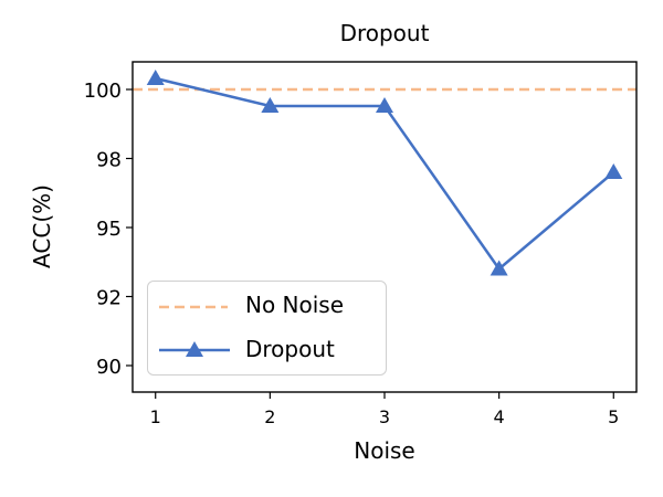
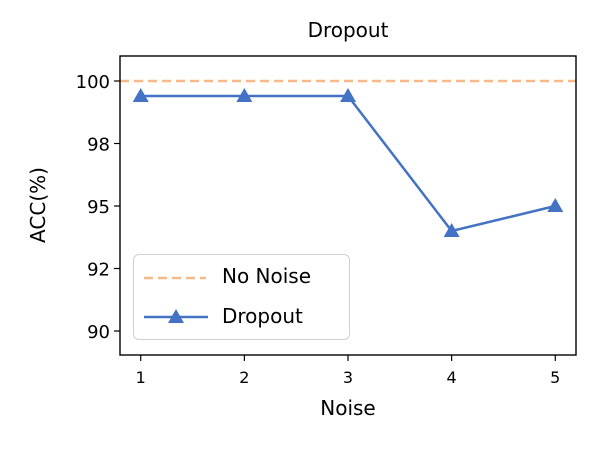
Dropout/1: 100.4 -> 99.4
Dropout/4: 93.5 -> 94.0
Dropout/5: 97.0 -> 95.0
